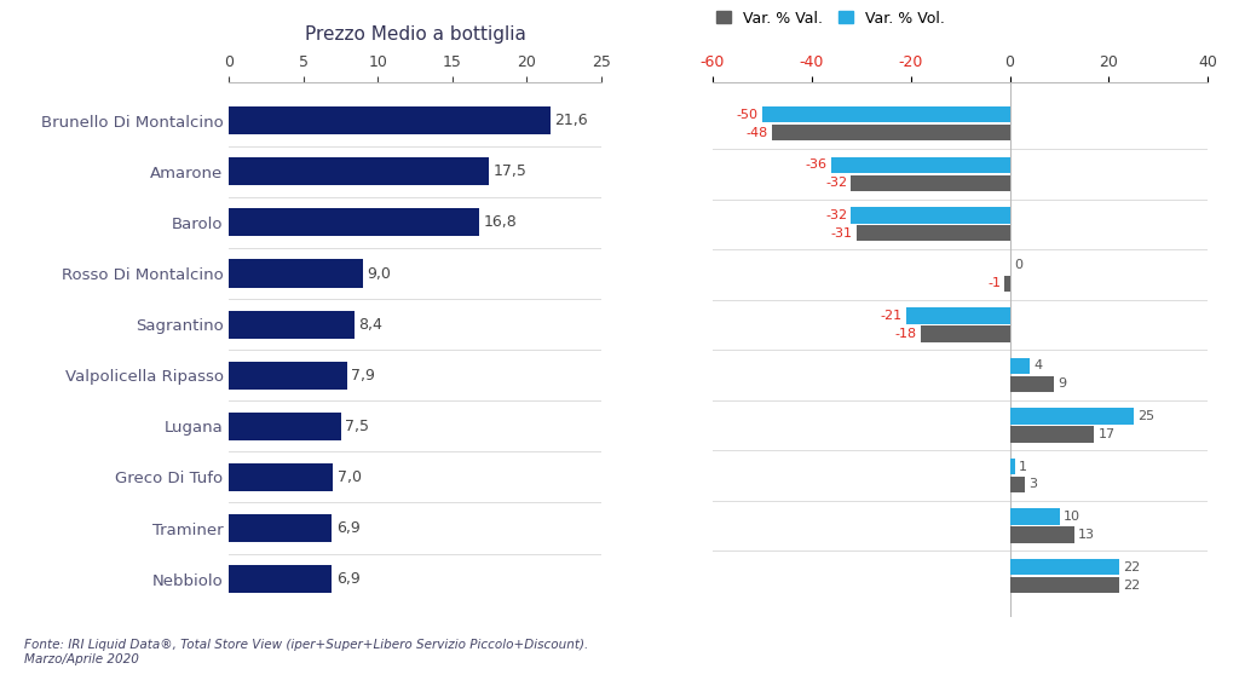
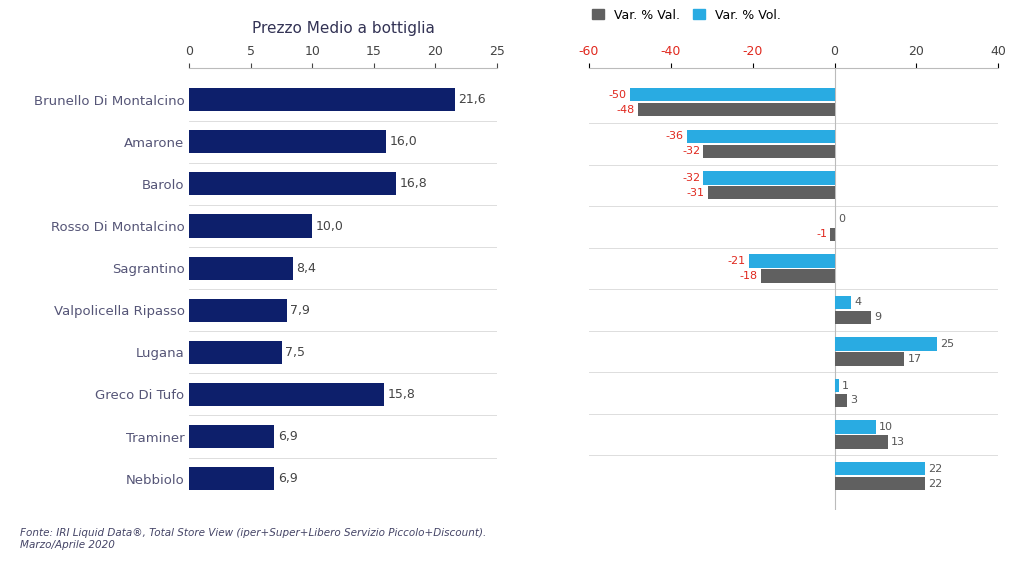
Prezzo Medio a bottiglia/Amarone: 17,5 -> 16,0
Prezzo Medio a bottiglia/Rosso Di Montalcino: 9,0 -> 10,0
Prezzo Medio a bottiglia/Greco Di Tufo: 7,0 -> 15,8
